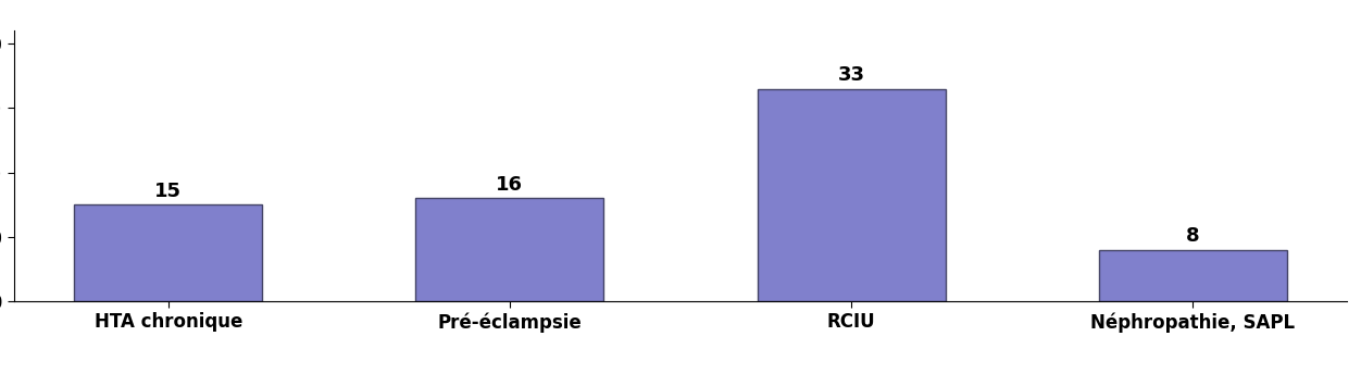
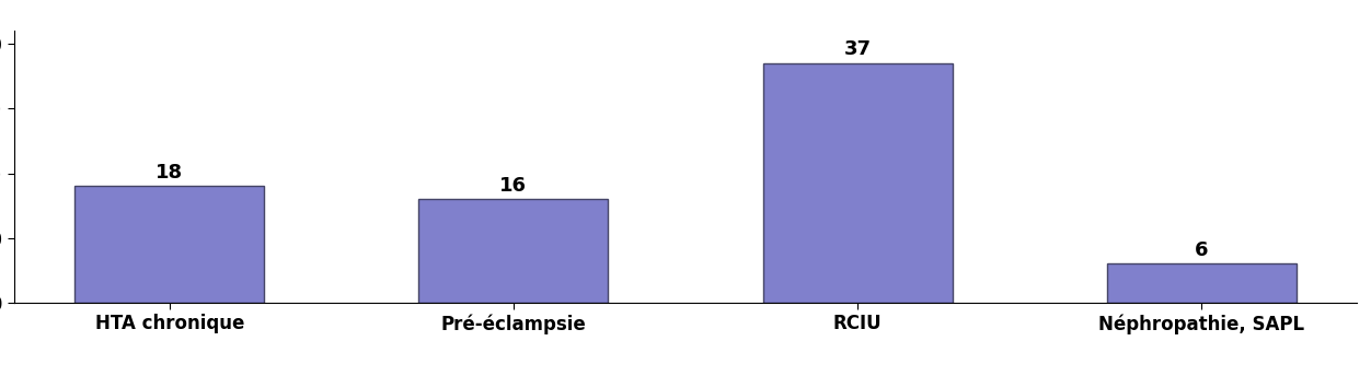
HTA chronique: 15 -> 18
RCIU: 33 -> 37
Néphropathie, SAPL: 8 -> 6
